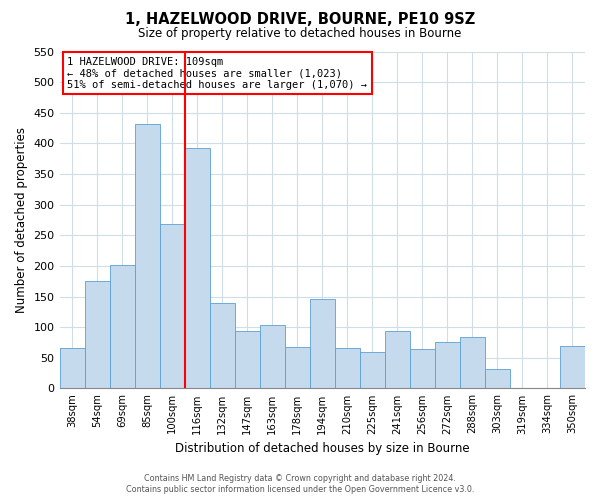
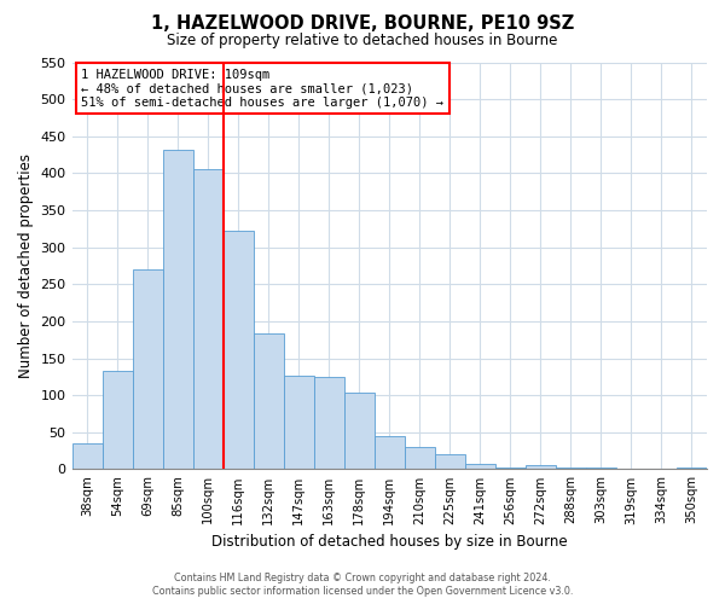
38sqm: 66 -> 35
54sqm: 176 -> 133
69sqm: 202 -> 270
100sqm: 268 -> 405
116sqm: 392 -> 322
132sqm: 140 -> 183
147sqm: 94 -> 127
163sqm: 104 -> 125
178sqm: 68 -> 103
194sqm: 146 -> 45
210sqm: 66 -> 30
225sqm: 60 -> 20
241sqm: 94 -> 7
256sqm: 64 -> 3
272sqm: 76 -> 5
288sqm: 84 -> 2
303sqm: 32 -> 2
350sqm: 70 -> 3
